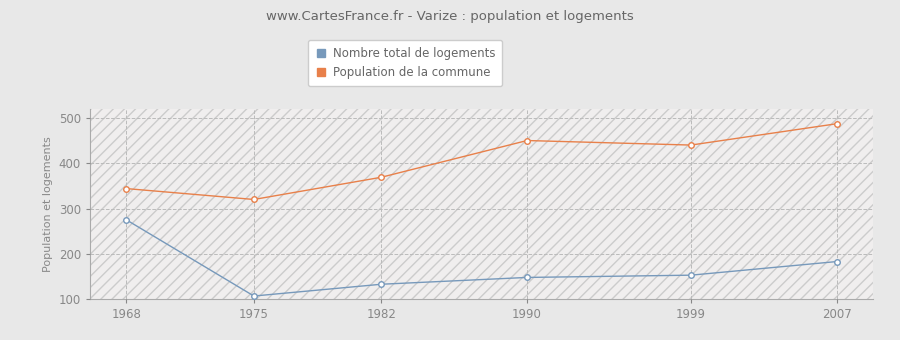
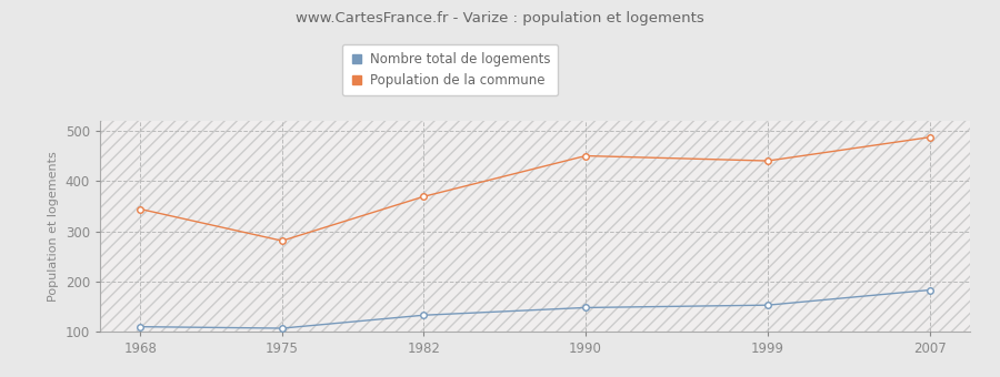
Nombre total de logements/1968: 275 -> 110
Population de la commune/1975: 320 -> 281
